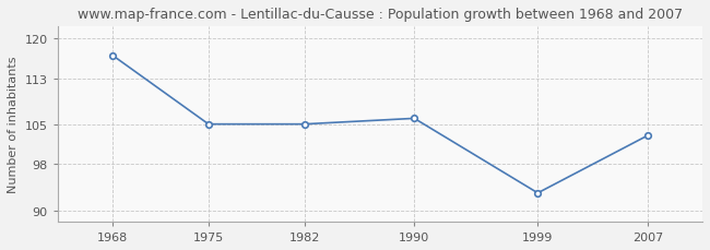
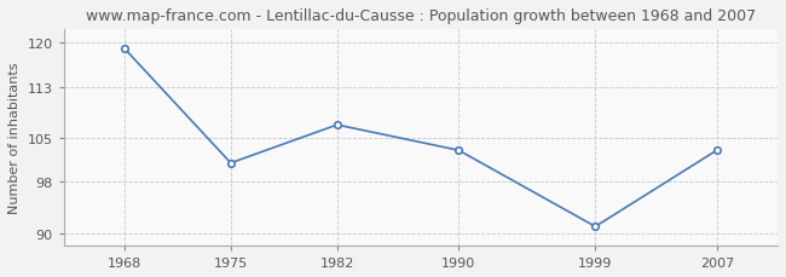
1968: 117 -> 119
1975: 105 -> 101
1982: 105 -> 107
1990: 106 -> 103
1999: 93 -> 91
